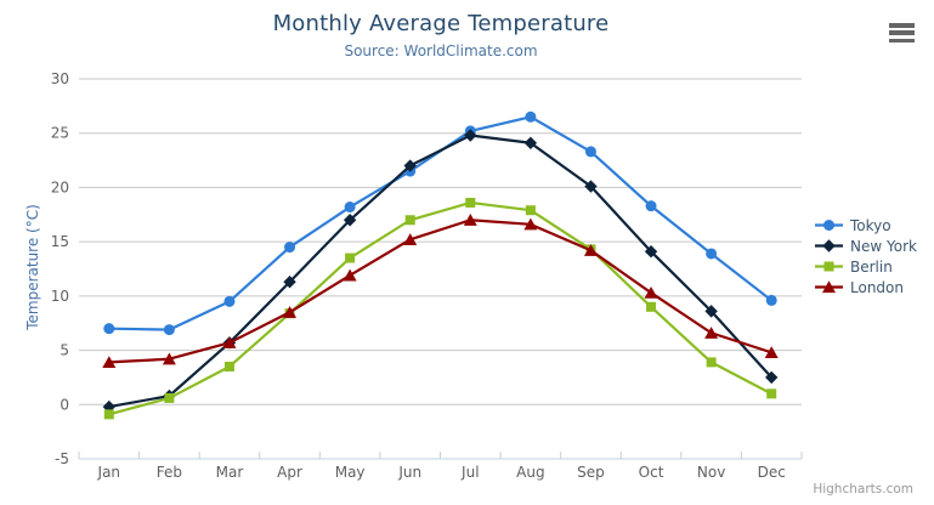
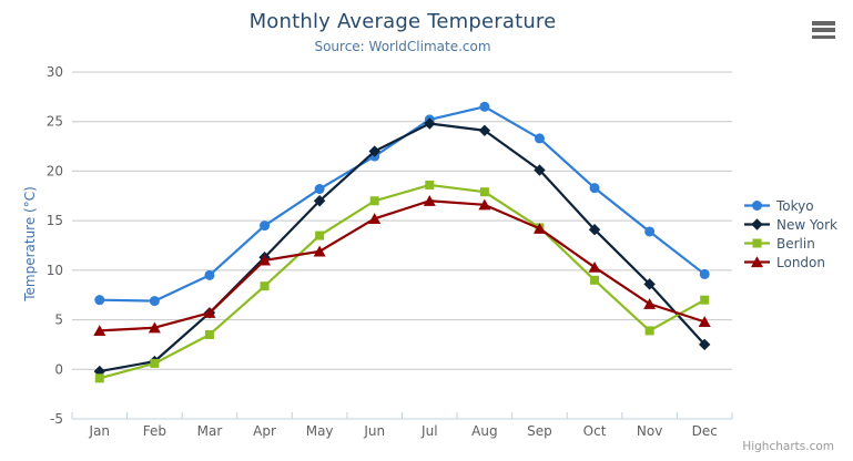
London/Apr: 8 -> 11
Berlin/Dec: 1 -> 7
